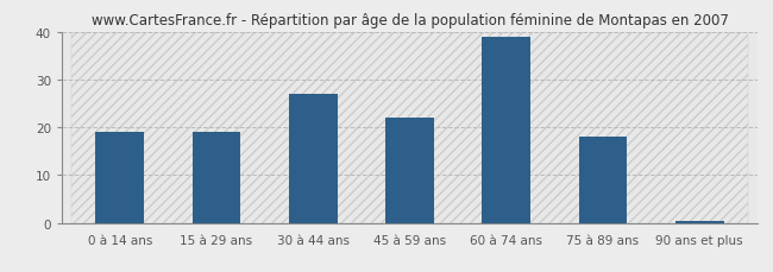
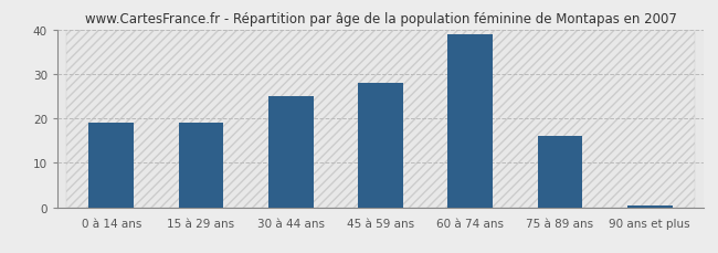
30 à 44 ans: 27.0 -> 25.0
45 à 59 ans: 22.0 -> 28.0
75 à 89 ans: 18.0 -> 16.0
